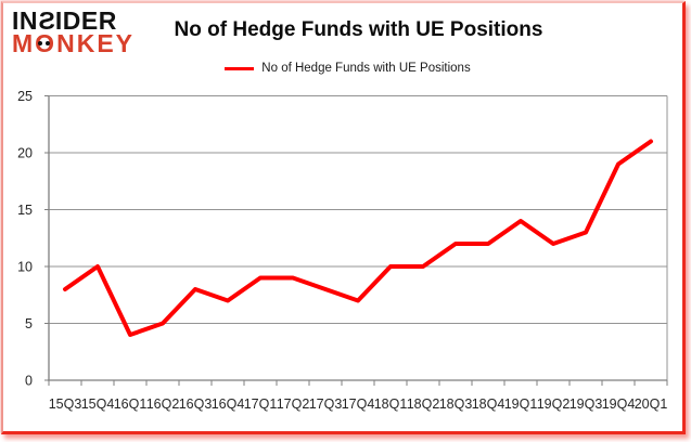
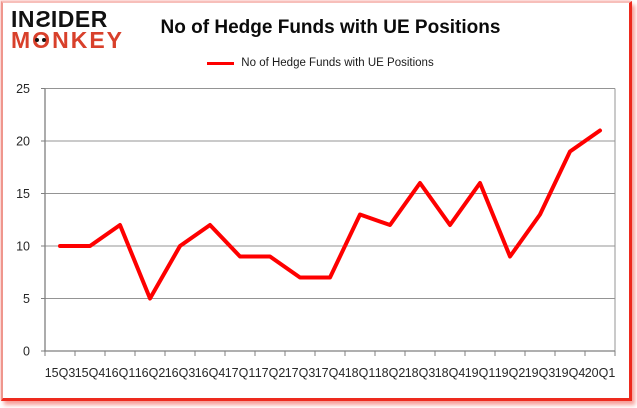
15Q3: 8 -> 10
16Q1: 4 -> 12
16Q3: 8 -> 10
16Q4: 7 -> 12
17Q3: 8 -> 7
18Q1: 10 -> 13
18Q2: 10 -> 12
18Q3: 12 -> 16
19Q1: 14 -> 16
19Q2: 12 -> 9
